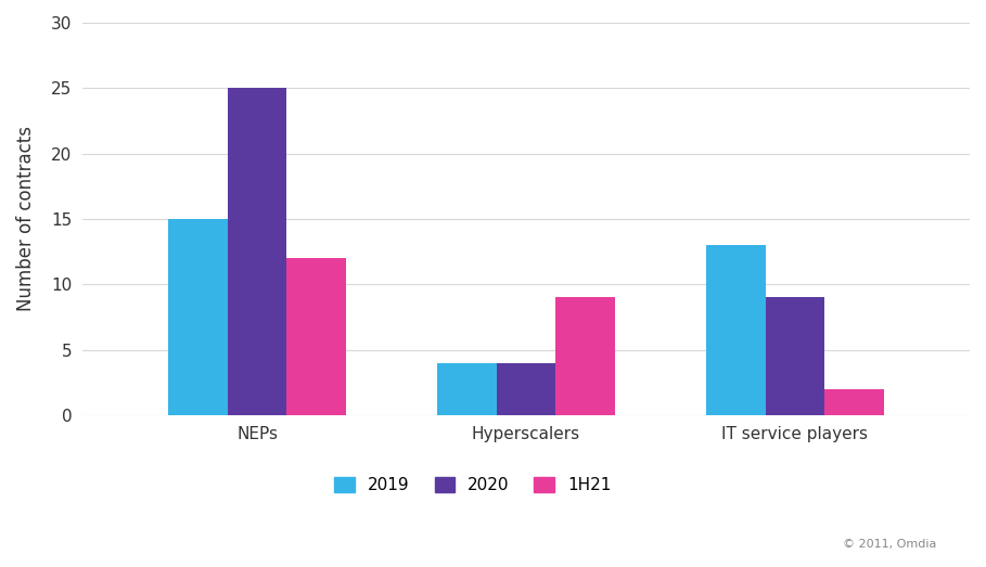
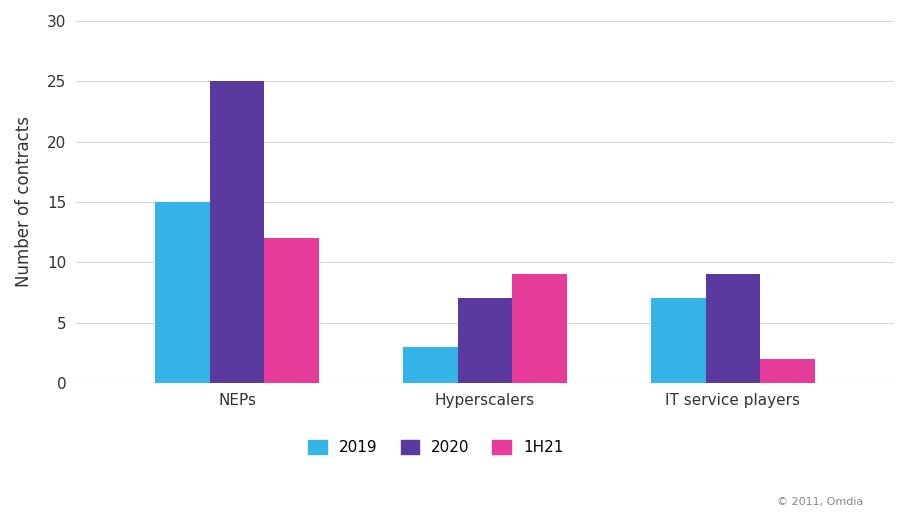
2019/Hyperscalers: 4 -> 3
2020/Hyperscalers: 4 -> 7
2019/IT service players: 13 -> 7
